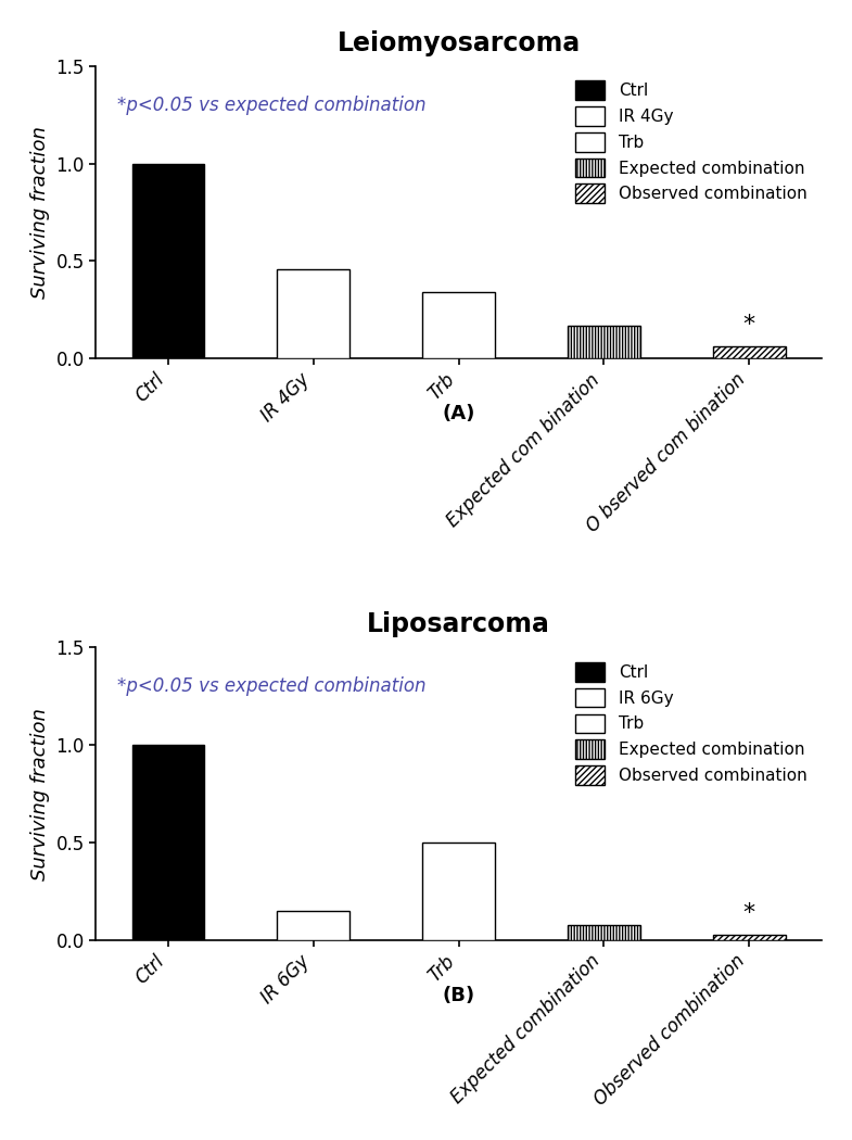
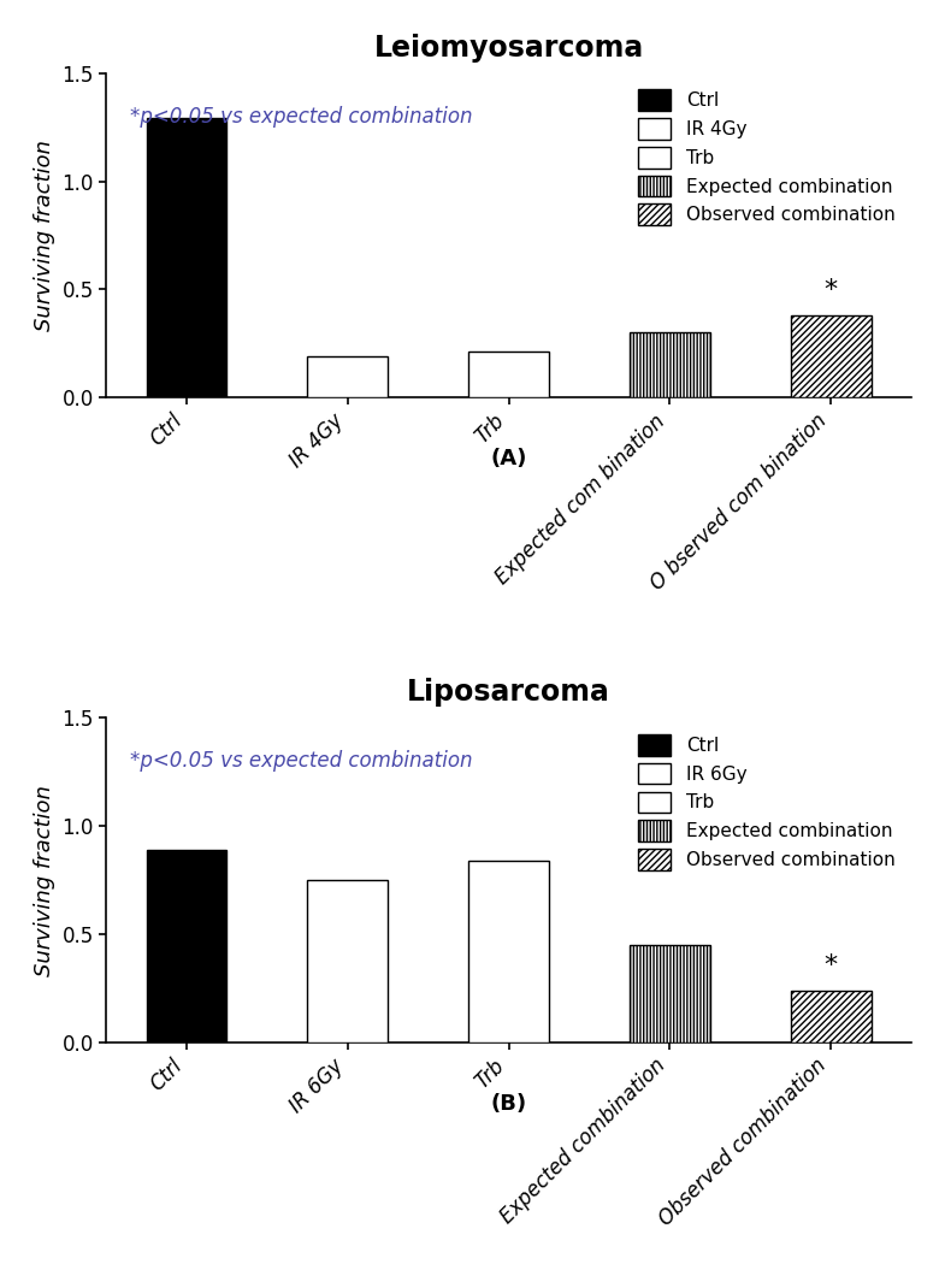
Leiomyosarcoma/Ctrl: 1.00 -> 1.29
Leiomyosarcoma/IR 4Gy: 0.46 -> 0.19
Leiomyosarcoma/Trb: 0.34 -> 0.21
Leiomyosarcoma/Expected com bination: 0.17 -> 0.30
Leiomyosarcoma/O bserved com bination: 0.06 -> 0.38
Liposarcoma/Ctrl: 1.00 -> 0.89
Liposarcoma/IR 6Gy: 0.15 -> 0.75
Liposarcoma/Trb: 0.50 -> 0.84
Liposarcoma/Expected combination: 0.08 -> 0.45
Liposarcoma/Observed combination: 0.03 -> 0.24
